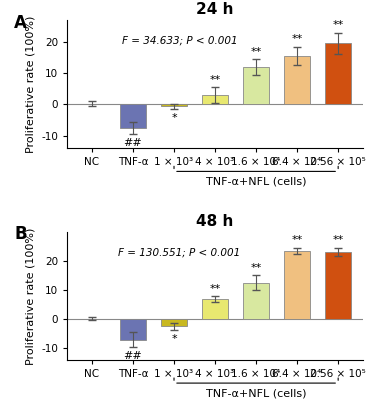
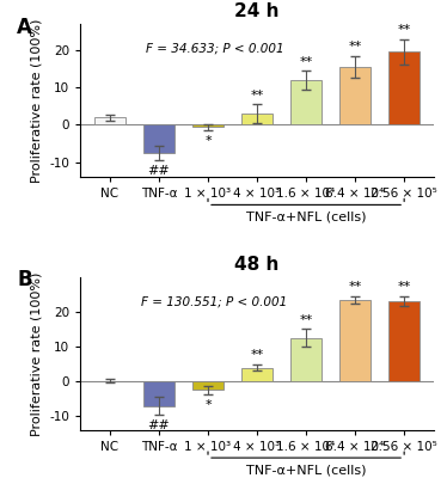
24 h/NC: 0.3 -> 2.0
48 h/4 × 10³: 7.0 -> 4.0
